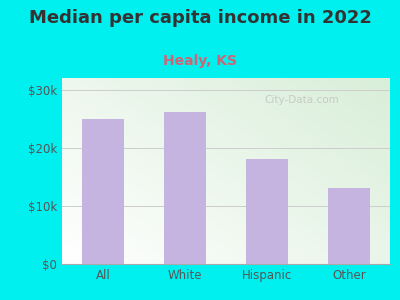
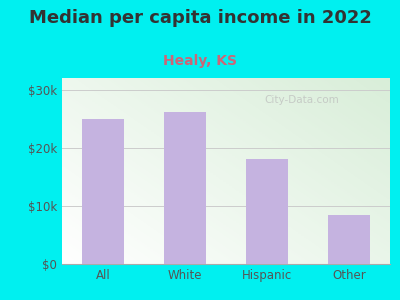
Other: $13.0k -> $8.5k
